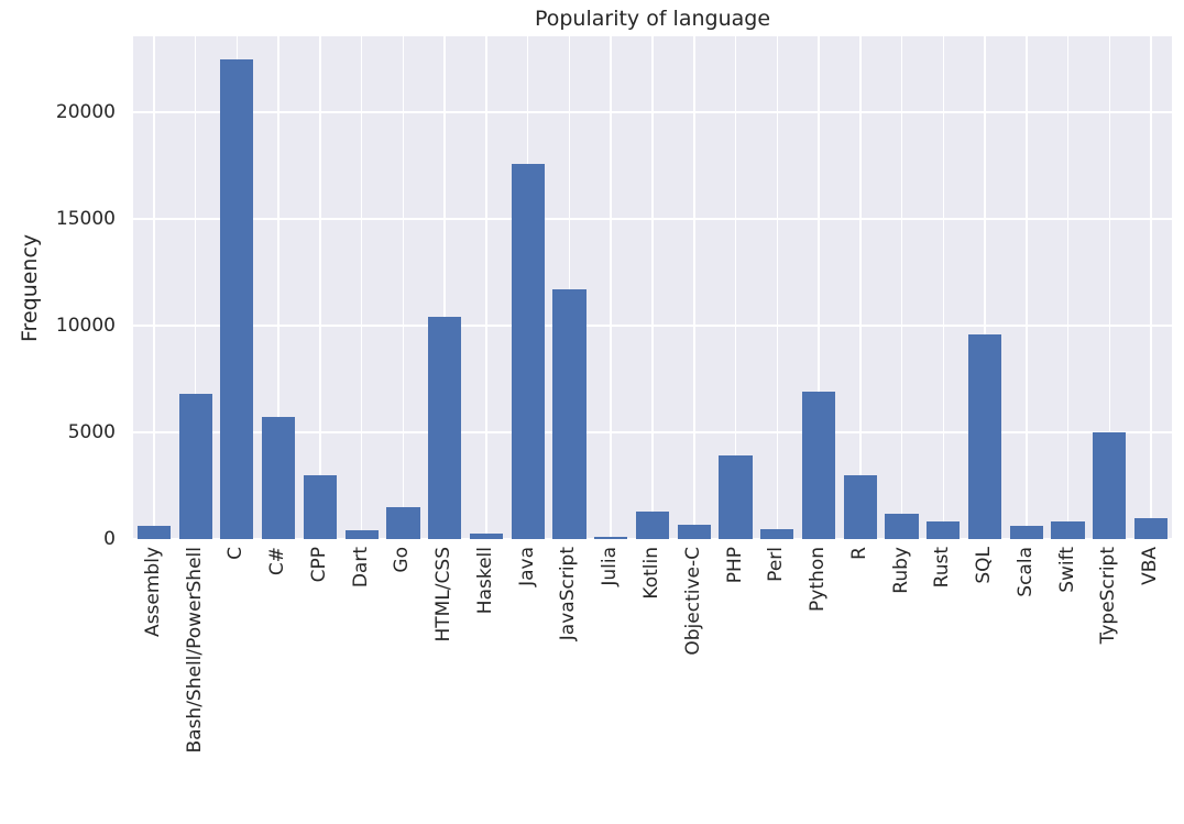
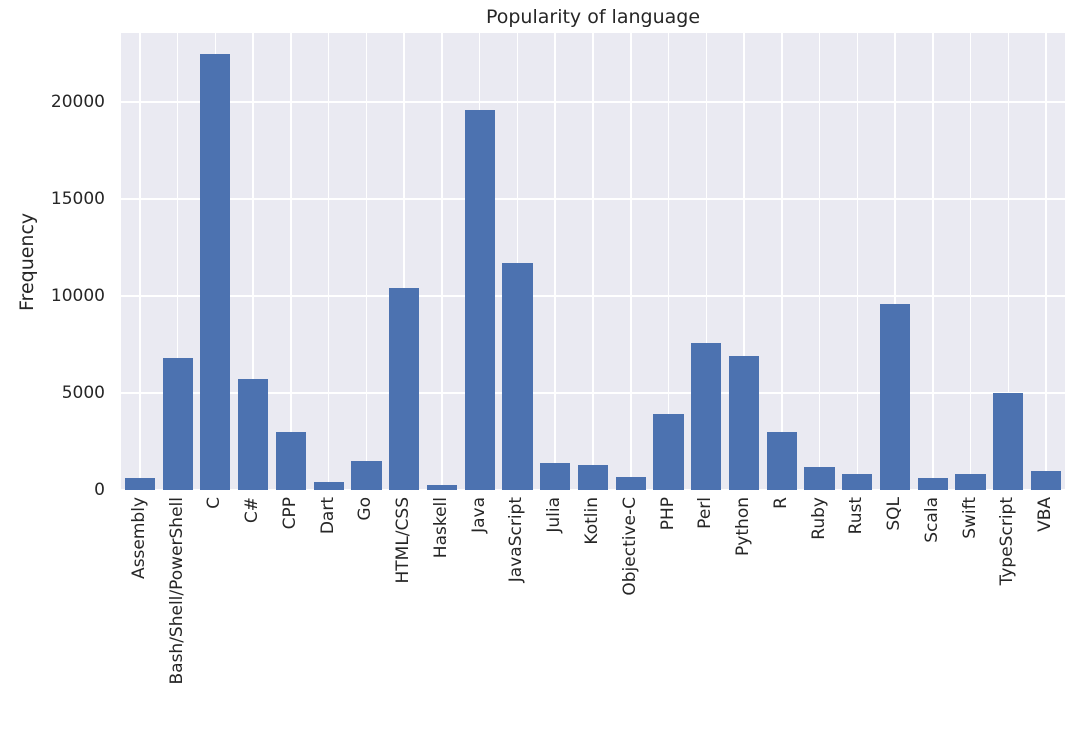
Java: 17600 -> 19600
Julia: 100 -> 1400
Perl: 400 -> 7600
